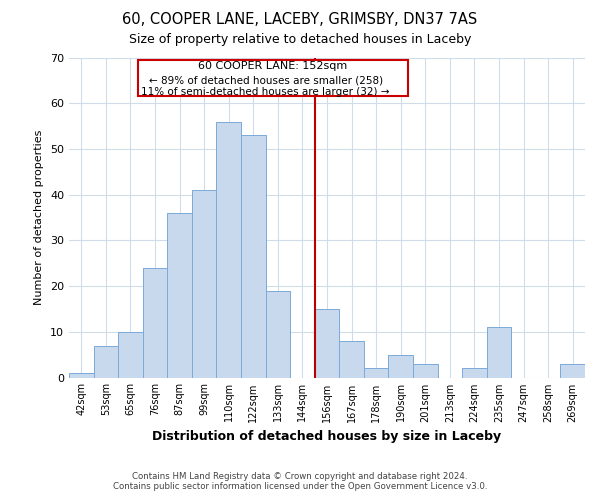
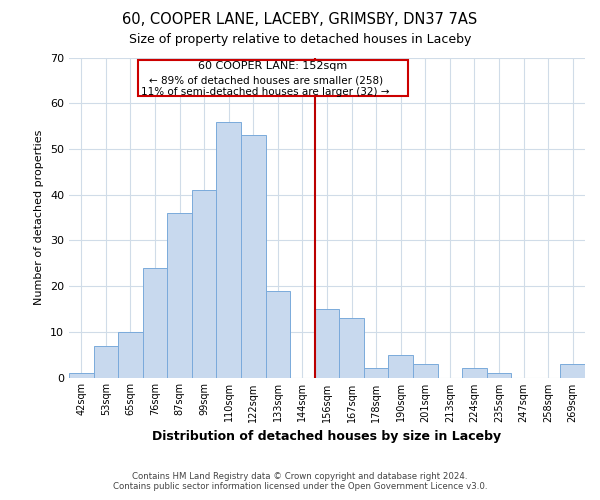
167sqm: 8 -> 13
235sqm: 11 -> 1
